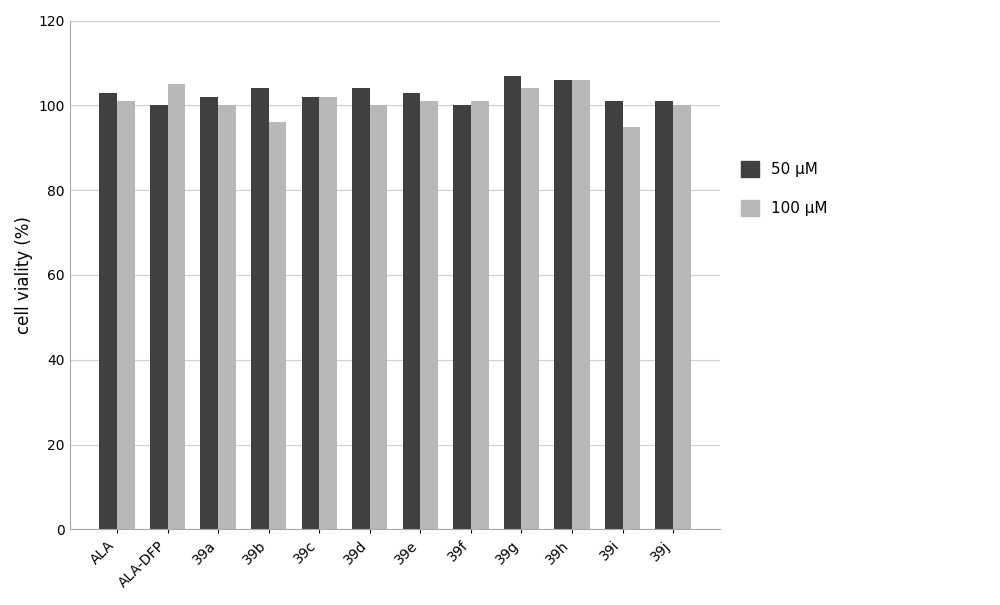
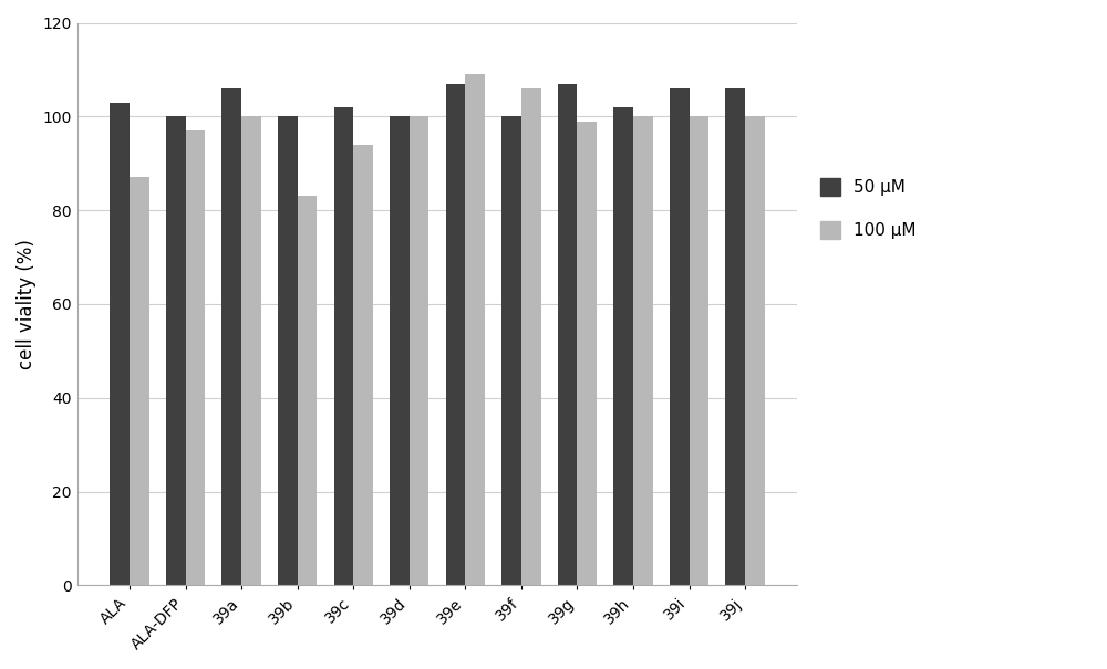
100 μM/ALA: 101 -> 87
100 μM/ALA-DFP: 105 -> 97
50 μM/39a: 102 -> 106
50 μM/39b: 104 -> 100
100 μM/39b: 96 -> 83
100 μM/39c: 102 -> 94
50 μM/39d: 104 -> 100
50 μM/39e: 103 -> 107
100 μM/39e: 101 -> 109
100 μM/39f: 101 -> 106
100 μM/39g: 104 -> 99
50 μM/39h: 106 -> 102
100 μM/39h: 106 -> 100
50 μM/39i: 101 -> 106
100 μM/39i: 95 -> 100
50 μM/39j: 101 -> 106
